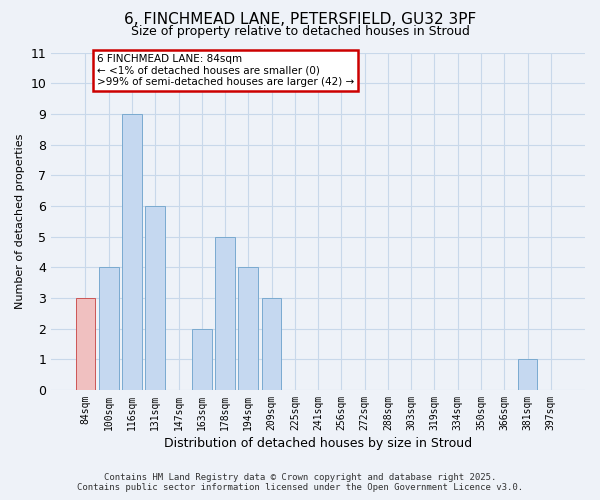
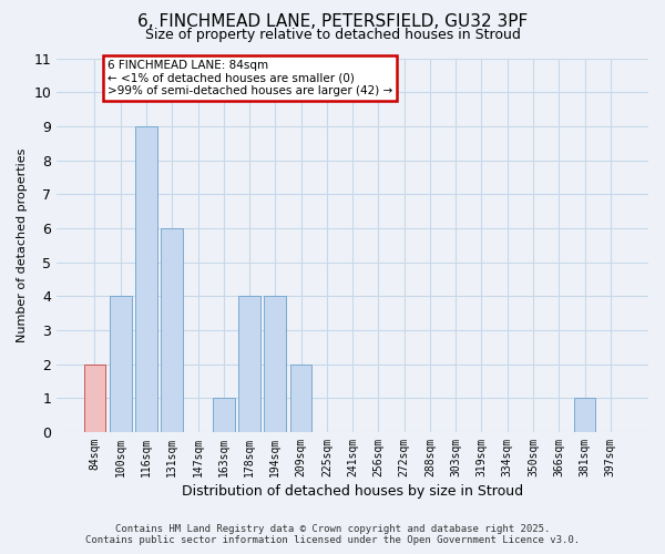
84sqm: 3 -> 2
163sqm: 2 -> 1
178sqm: 5 -> 4
209sqm: 3 -> 2
